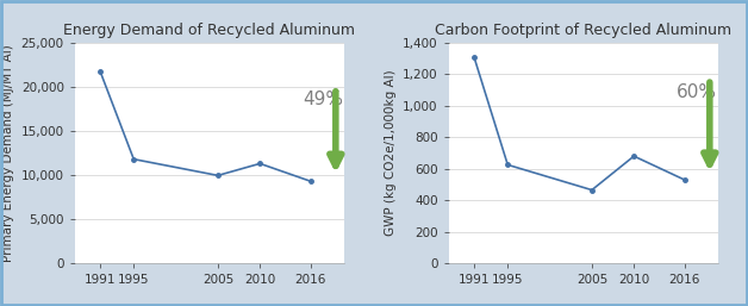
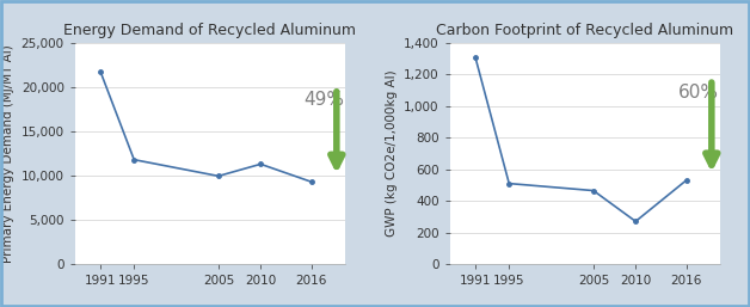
Carbon Footprint of Recycled Aluminum/1995: 620 -> 510
Carbon Footprint of Recycled Aluminum/2010: 680 -> 270
